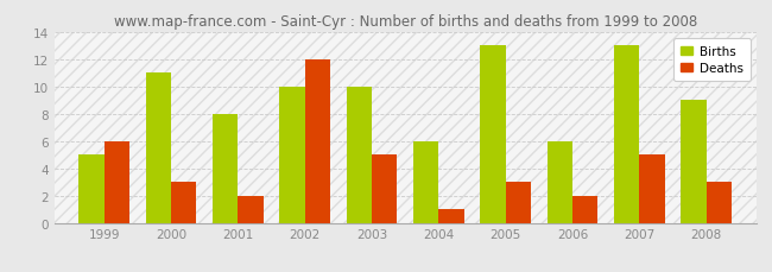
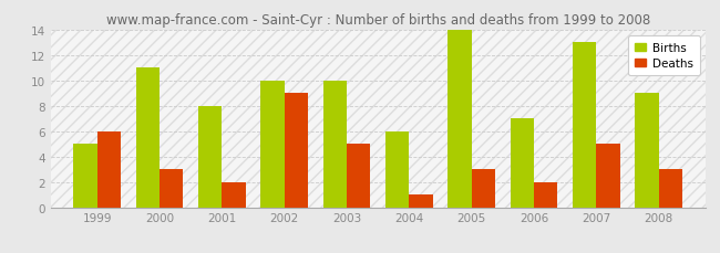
Deaths/2002: 12 -> 9
Births/2005: 13 -> 14
Births/2006: 6 -> 7
